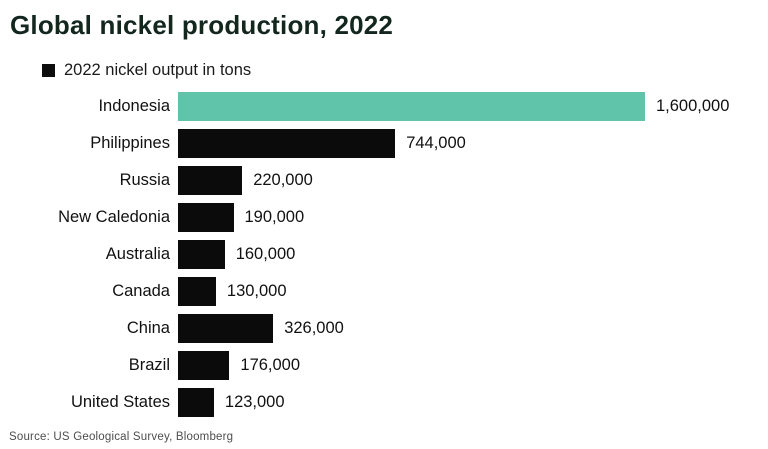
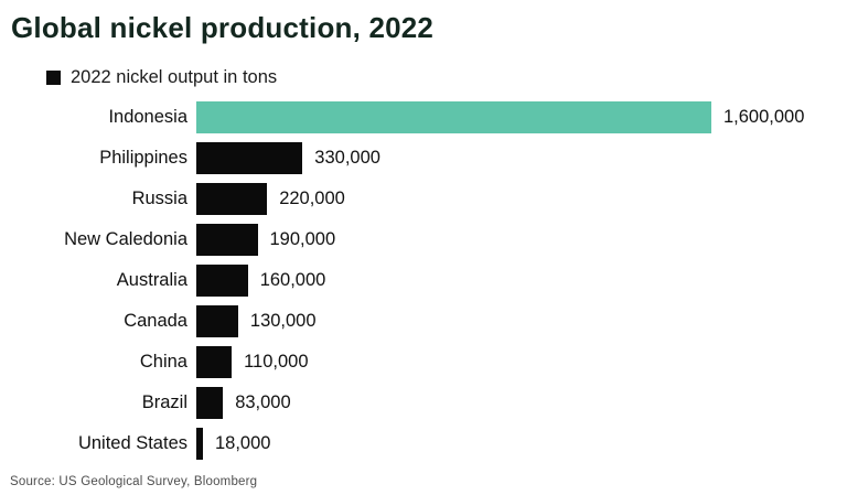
Philippines: 744,000 -> 330,000
China: 326,000 -> 110,000
Brazil: 176,000 -> 83,000
United States: 123,000 -> 18,000
